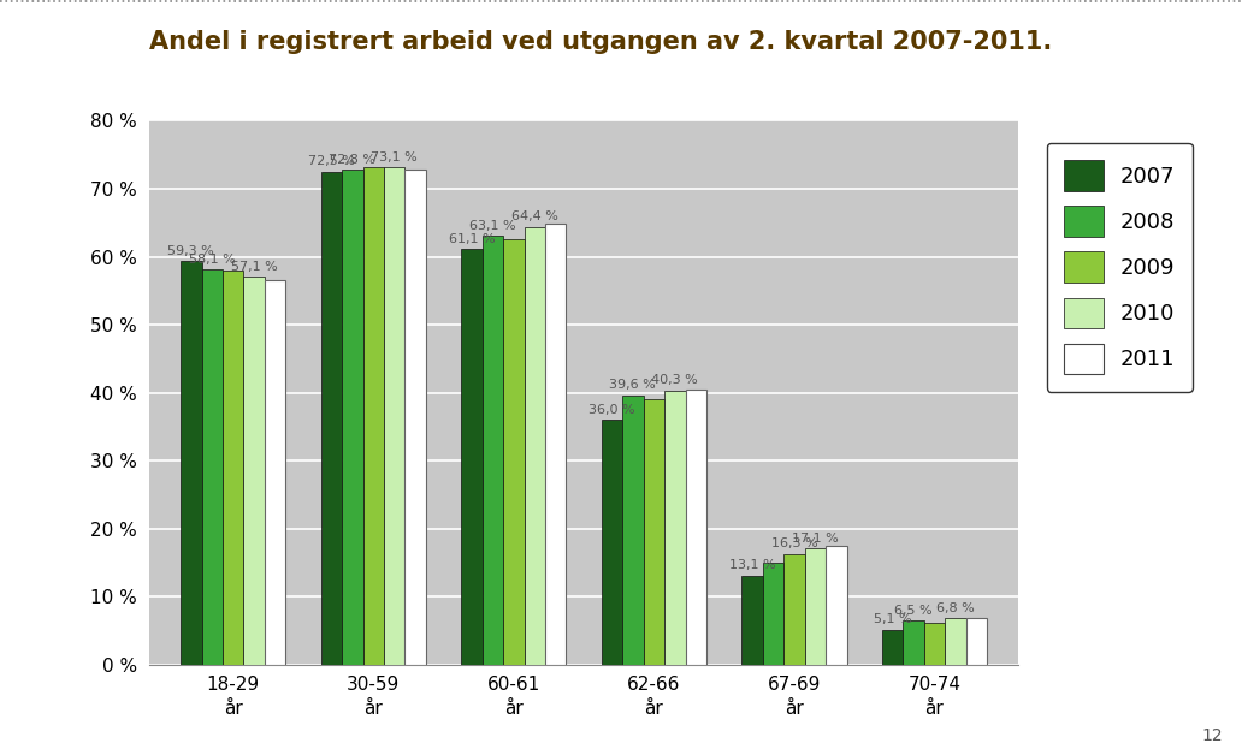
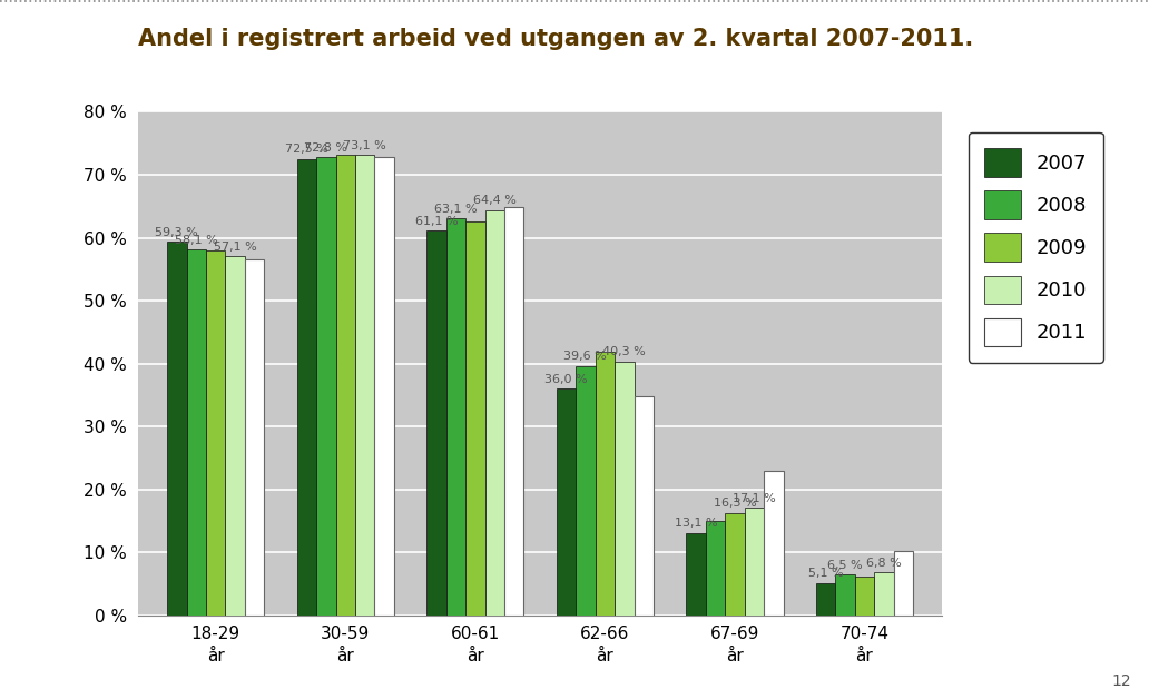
2009/62-66 år: 39.0 % -> 41.8 %
2011/62-66 år: 40.5 % -> 34.8 %
2011/67-69 år: 17.5 % -> 23.0 %
2011/70-74 år: 6.9 % -> 10.2 %
